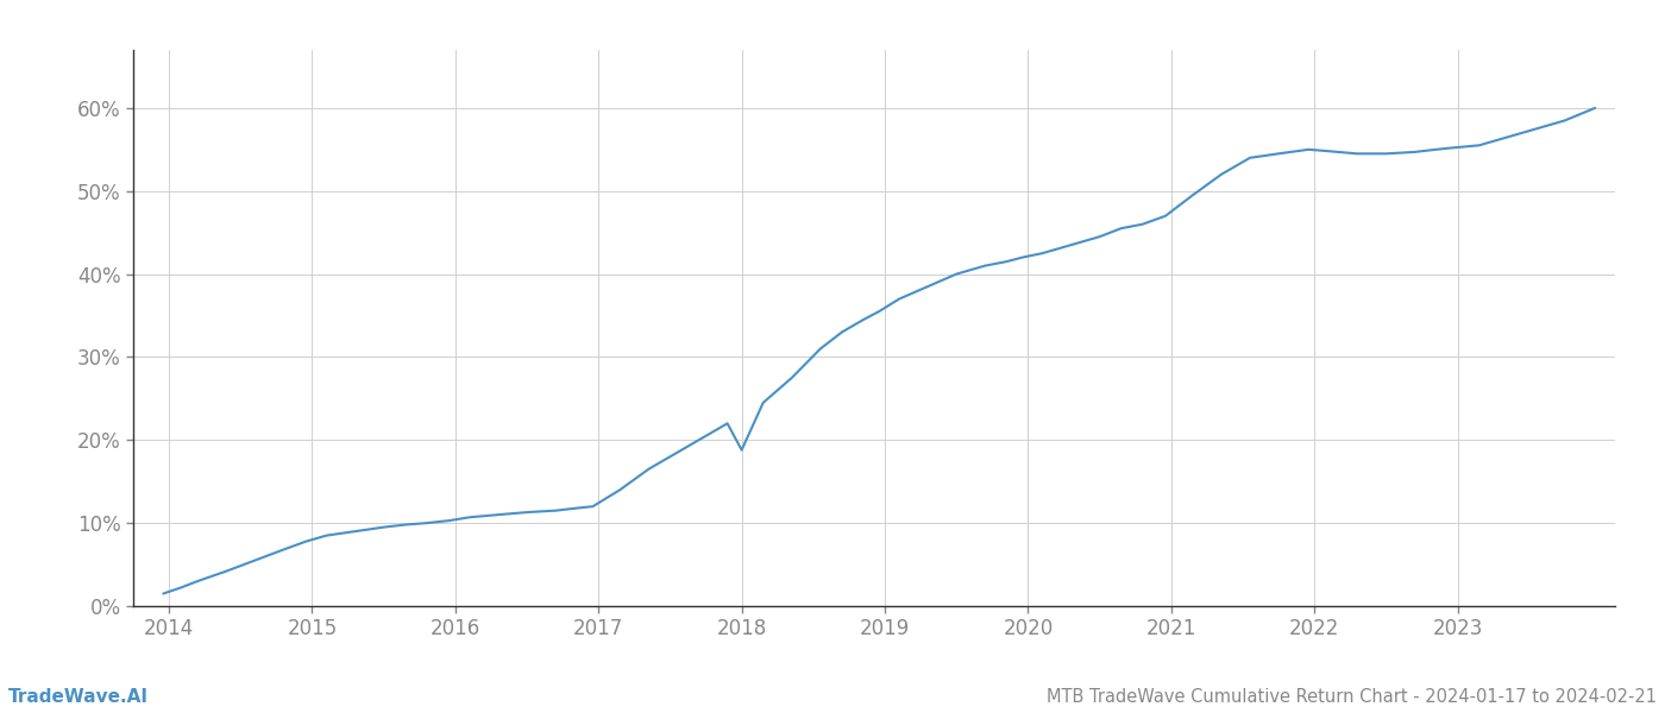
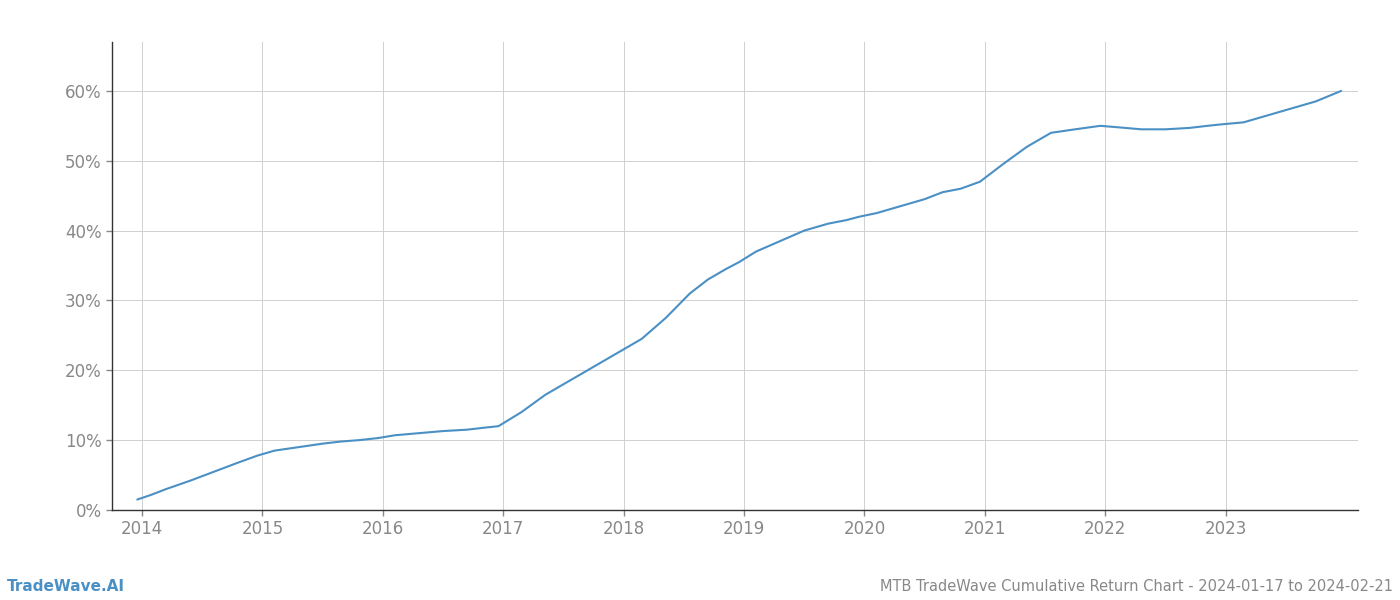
2018: 18.8% -> 23.0%
